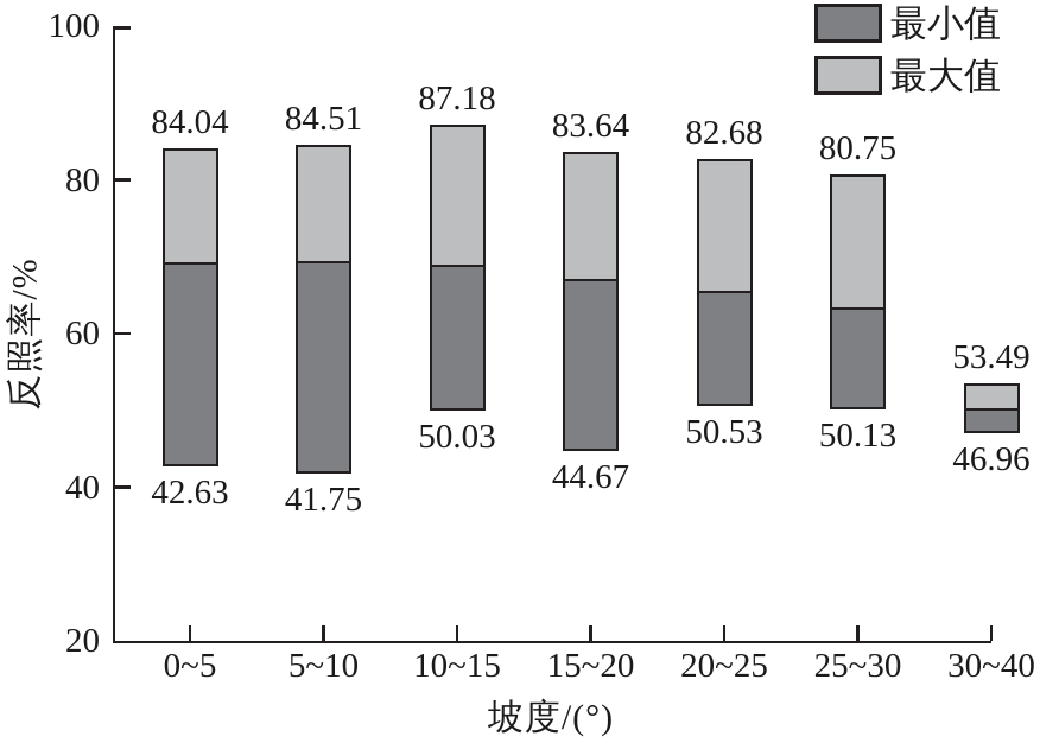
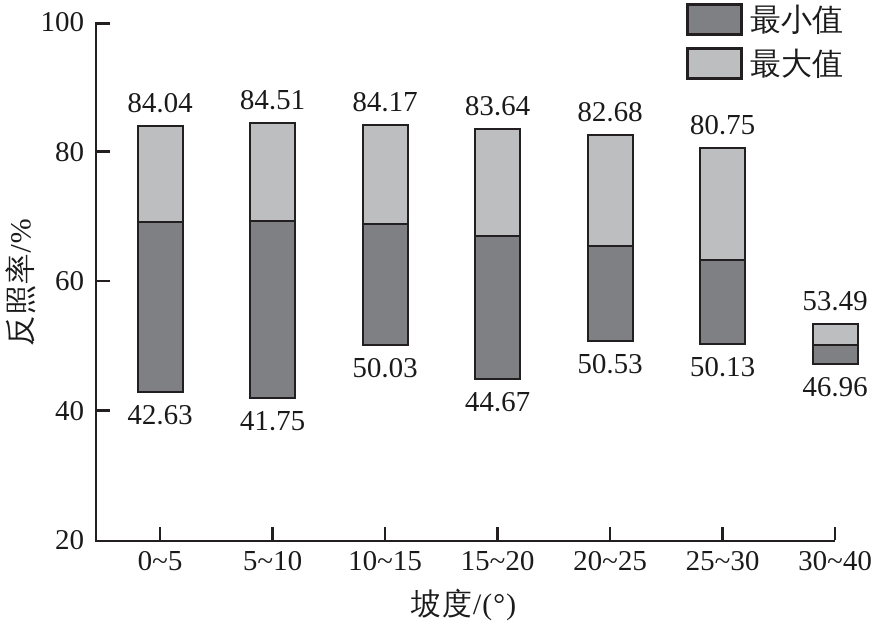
最大值/10~15: 87.18 -> 84.17
